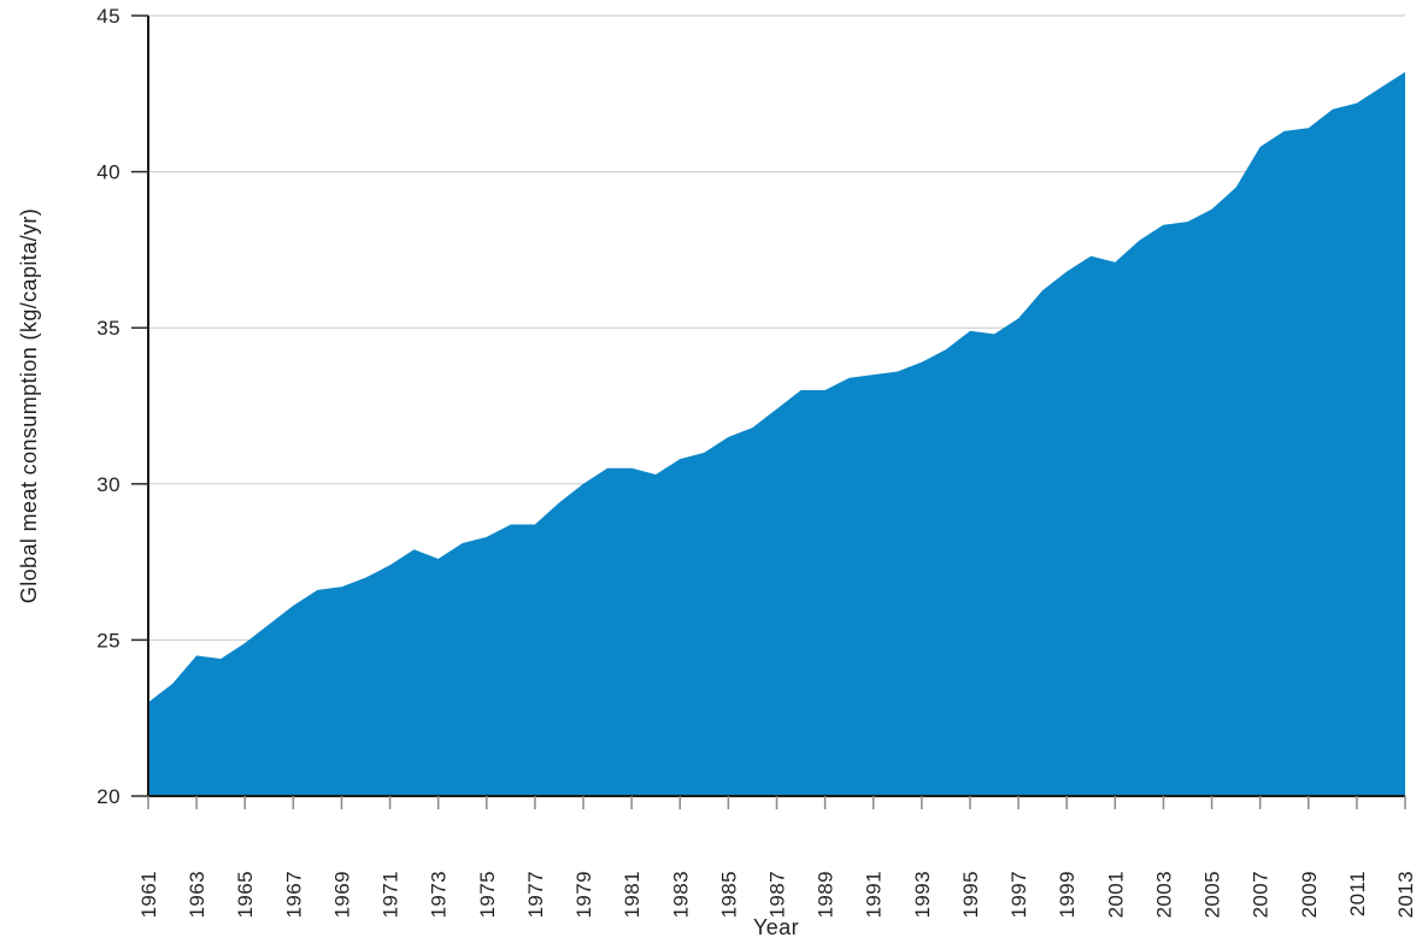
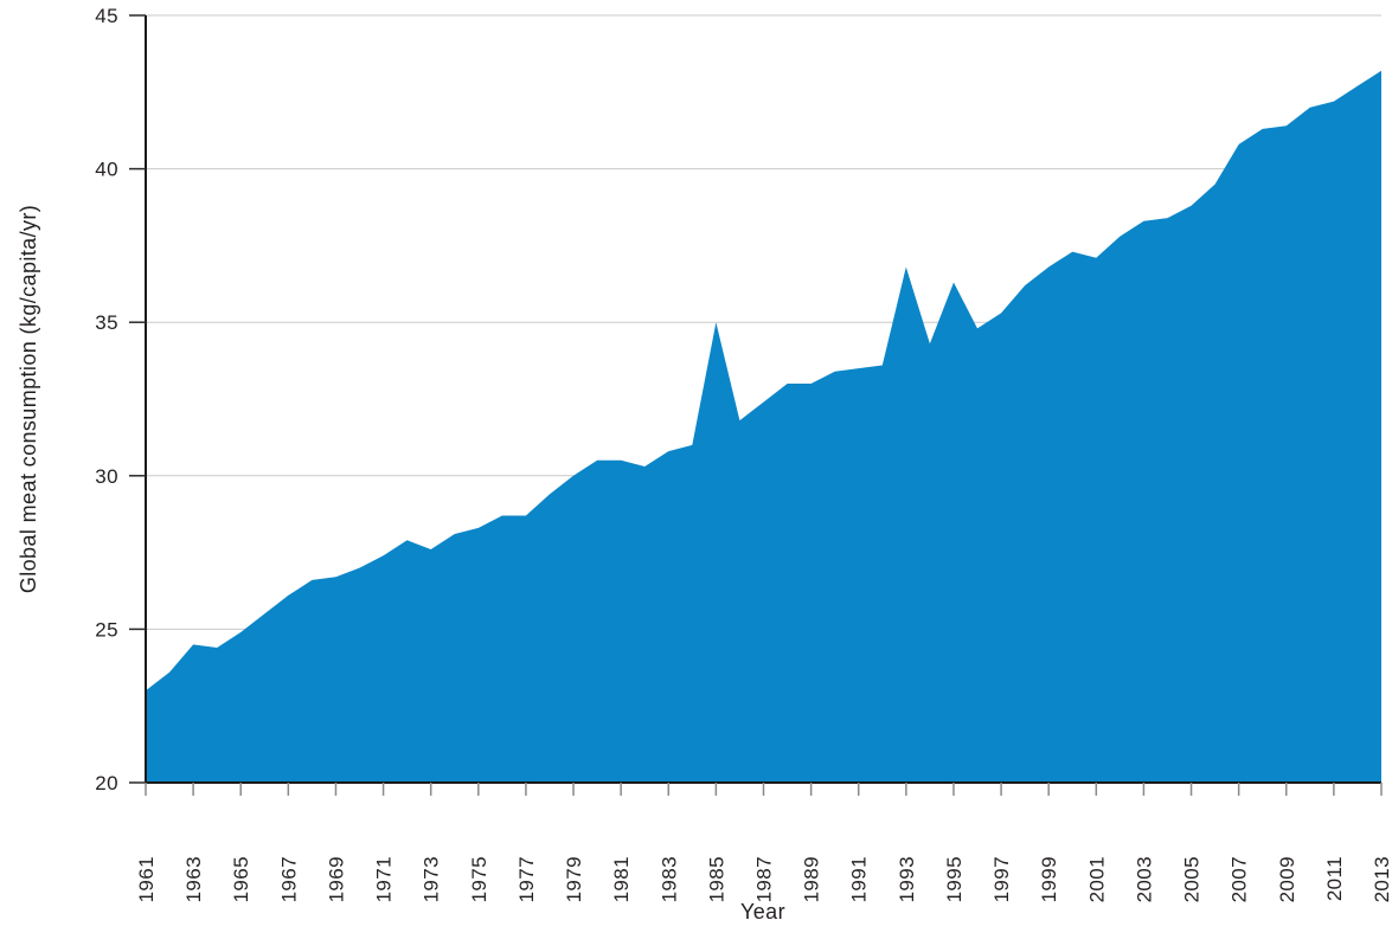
1985: 31.5 -> 35.0
1993: 33.9 -> 36.8
1995: 34.9 -> 36.3
